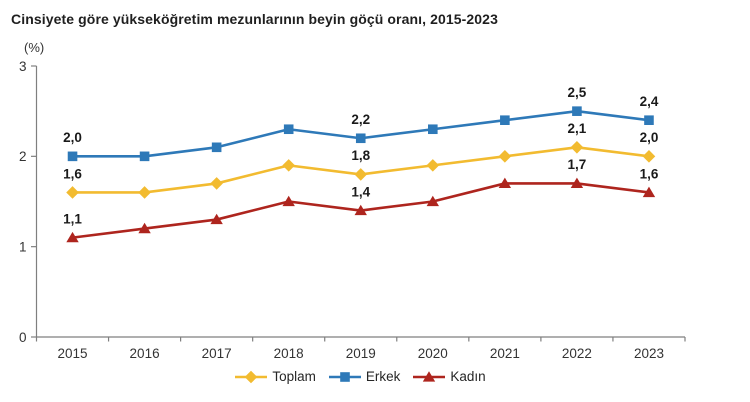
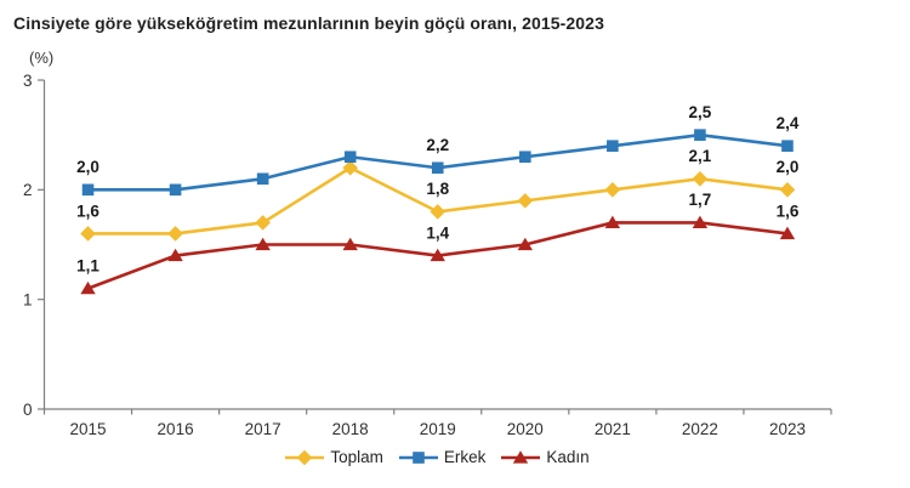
Kadın/2016: 1.2 -> 1.4
Kadın/2017: 1.3 -> 1.5
Toplam/2018: 1.9 -> 2.2
